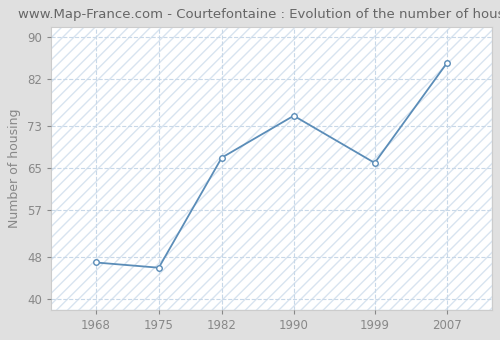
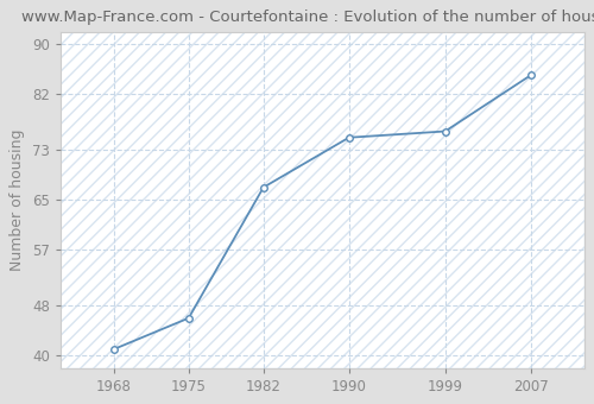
1968: 47 -> 41
1999: 66 -> 76
